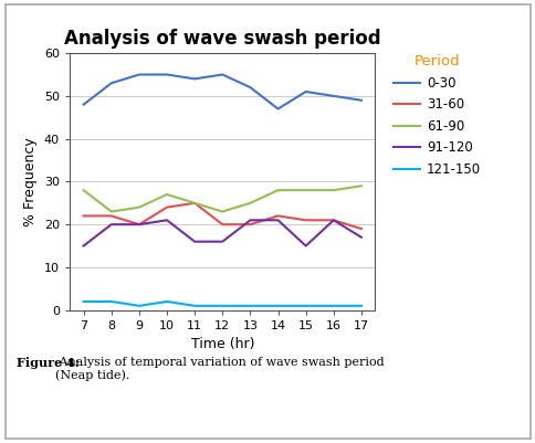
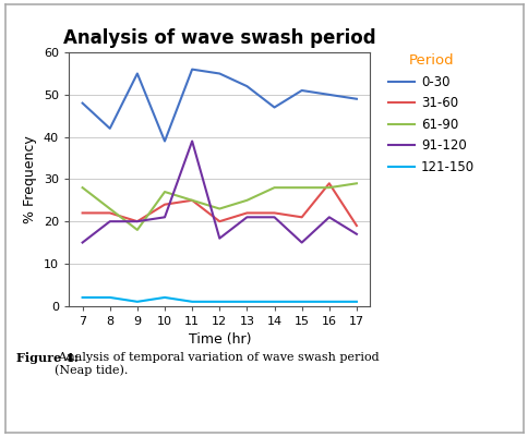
0-30/8: 53 -> 42
61-90/9: 24 -> 18
0-30/10: 55 -> 39
0-30/11: 54 -> 56
91-120/11: 16 -> 39
31-60/13: 20 -> 22
31-60/16: 21 -> 29
